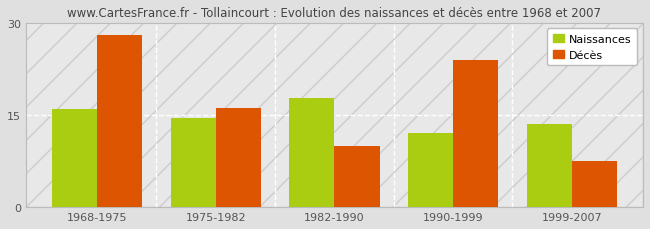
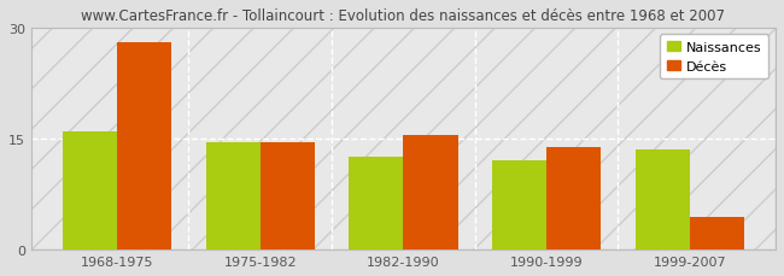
Décès/1975-1982: 16.2 -> 14.5
Naissances/1982-1990: 17.8 -> 12.5
Décès/1982-1990: 10.0 -> 15.5
Décès/1990-1999: 24.0 -> 13.8
Décès/1999-2007: 7.6 -> 4.5
